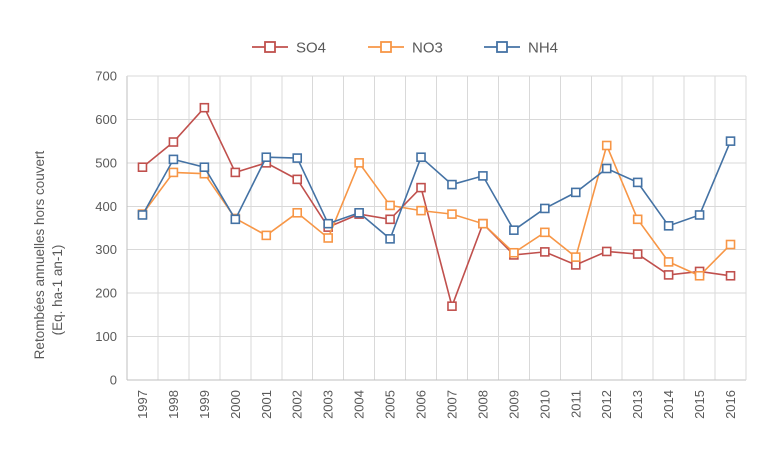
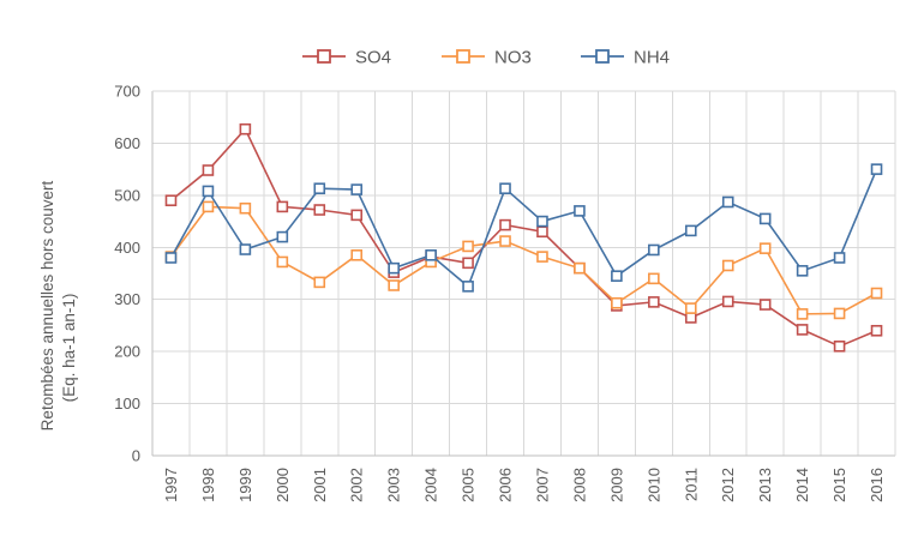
NH4/1999: 490 -> 400
NH4/2000: 370 -> 420
SO4/2001: 500 -> 470
NO3/2004: 500 -> 370
NO3/2006: 390 -> 410
SO4/2007: 170 -> 430
NO3/2012: 540 -> 360
NO3/2013: 370 -> 400
SO4/2015: 250 -> 210
NO3/2015: 240 -> 270
